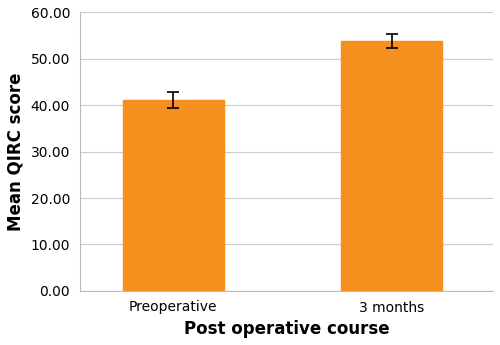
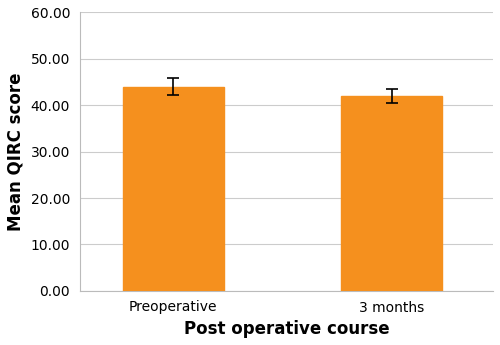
Preoperative: 41.1 -> 44.0
3 months: 53.8 -> 42.0
